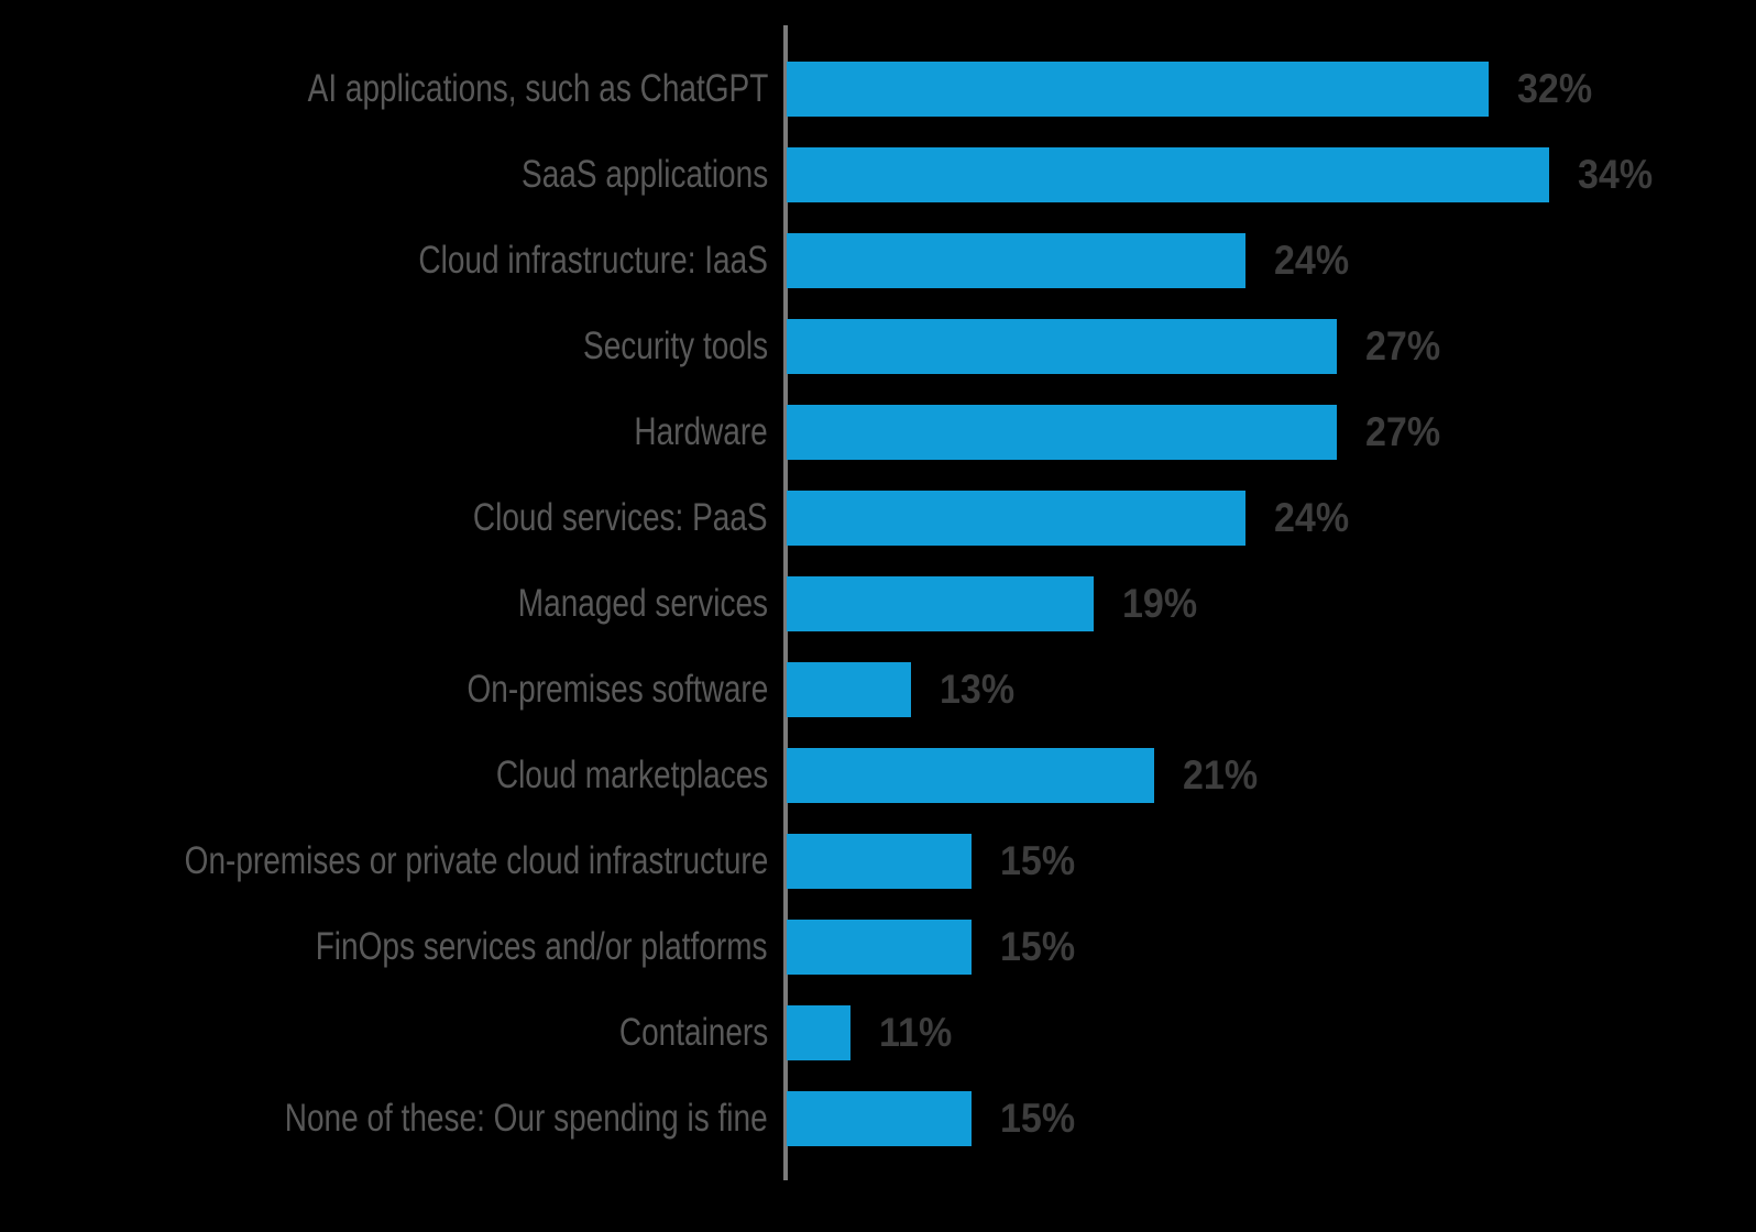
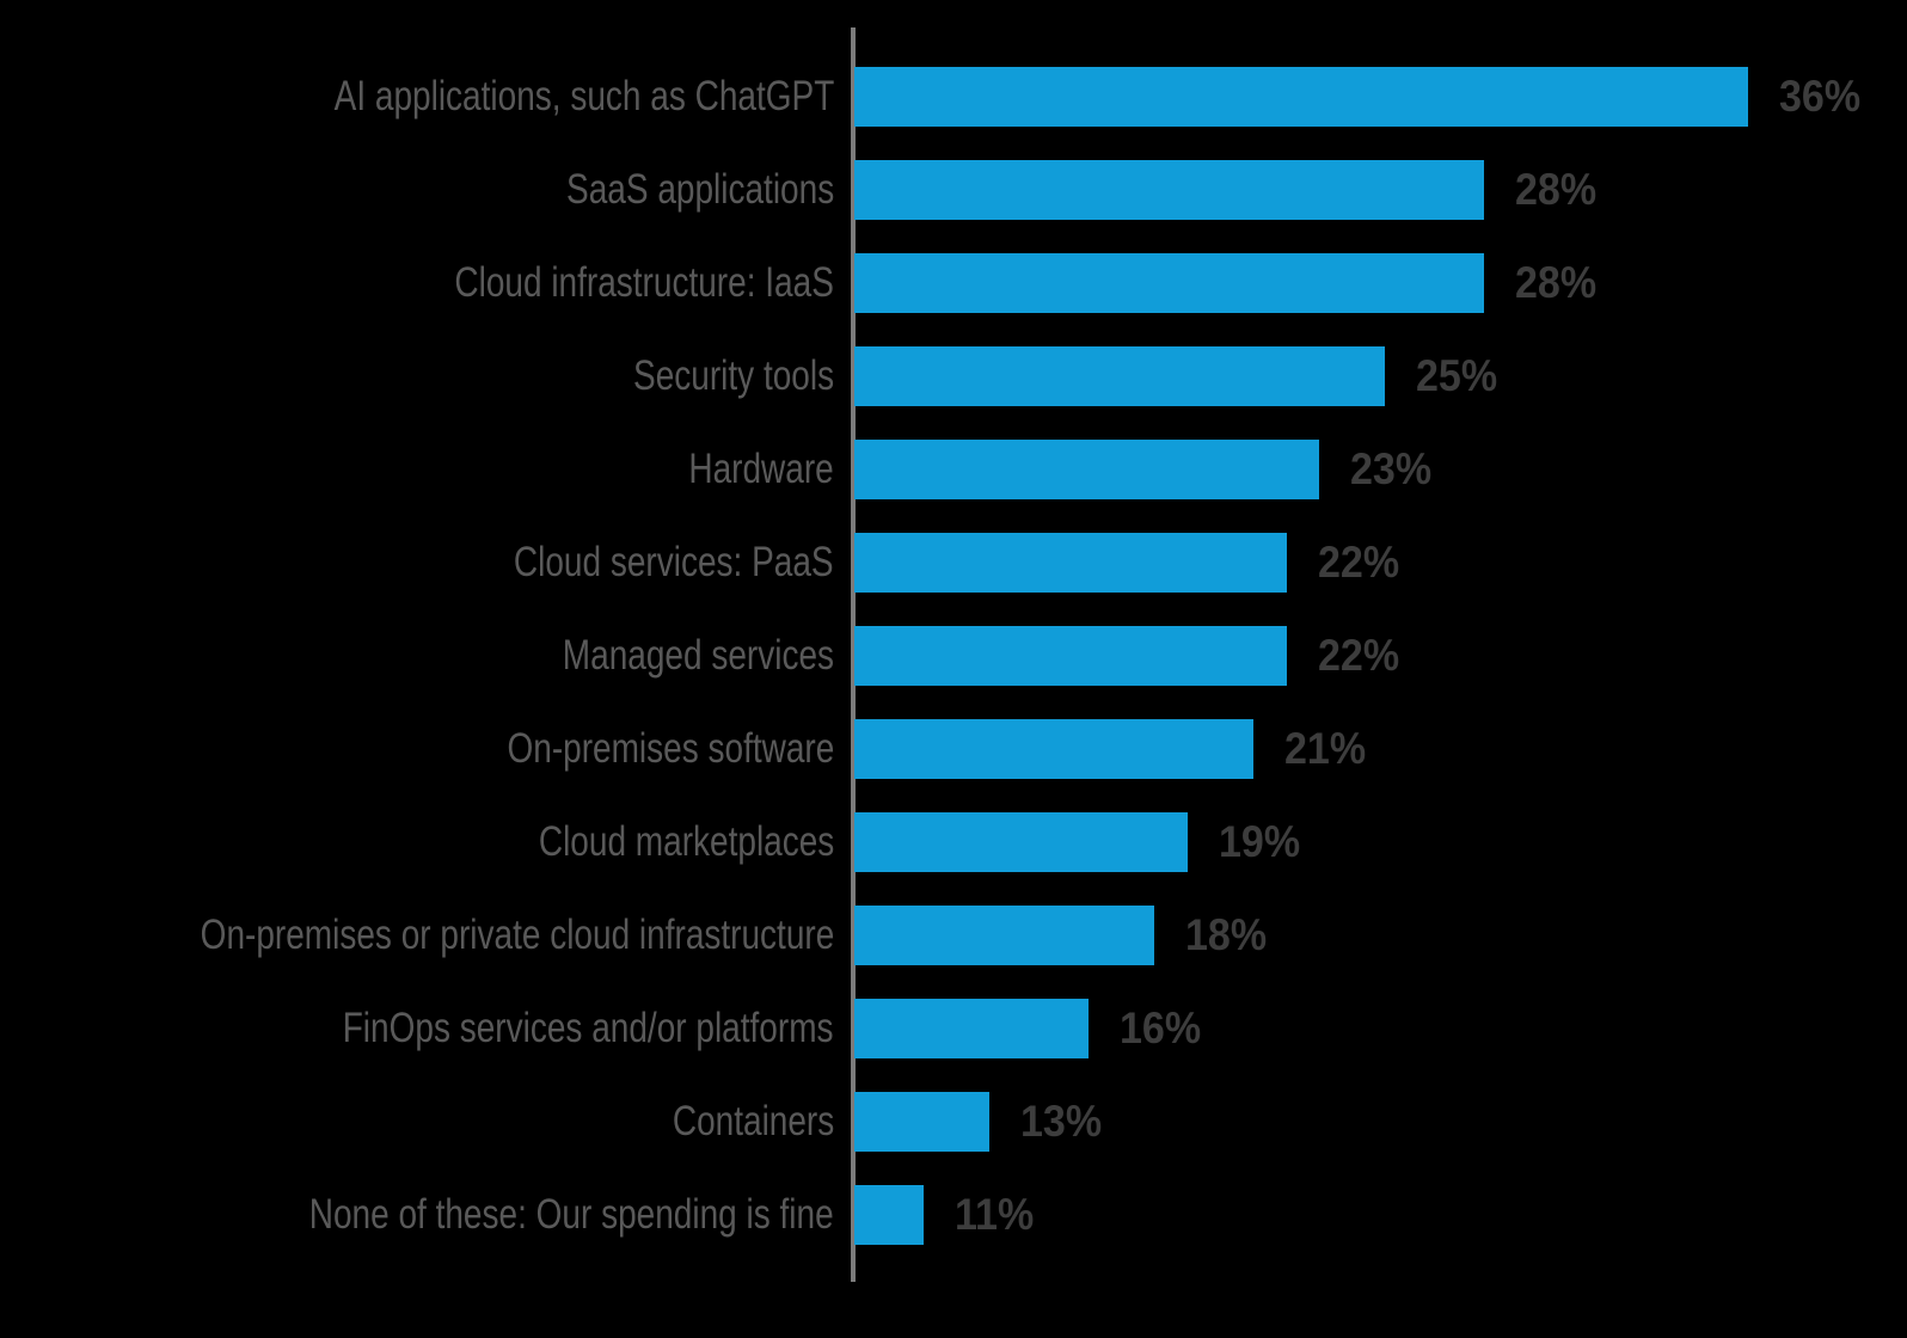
AI applications, such as ChatGPT: 32% -> 36%
SaaS applications: 34% -> 28%
Cloud infrastructure: IaaS: 24% -> 28%
Security tools: 27% -> 25%
Hardware: 27% -> 23%
Cloud services: PaaS: 24% -> 22%
Managed services: 19% -> 22%
On-premises software: 13% -> 21%
Cloud marketplaces: 21% -> 19%
On-premises or private cloud infrastructure: 15% -> 18%
FinOps services and/or platforms: 15% -> 16%
Containers: 11% -> 13%
None of these: Our spending is fine: 15% -> 11%
